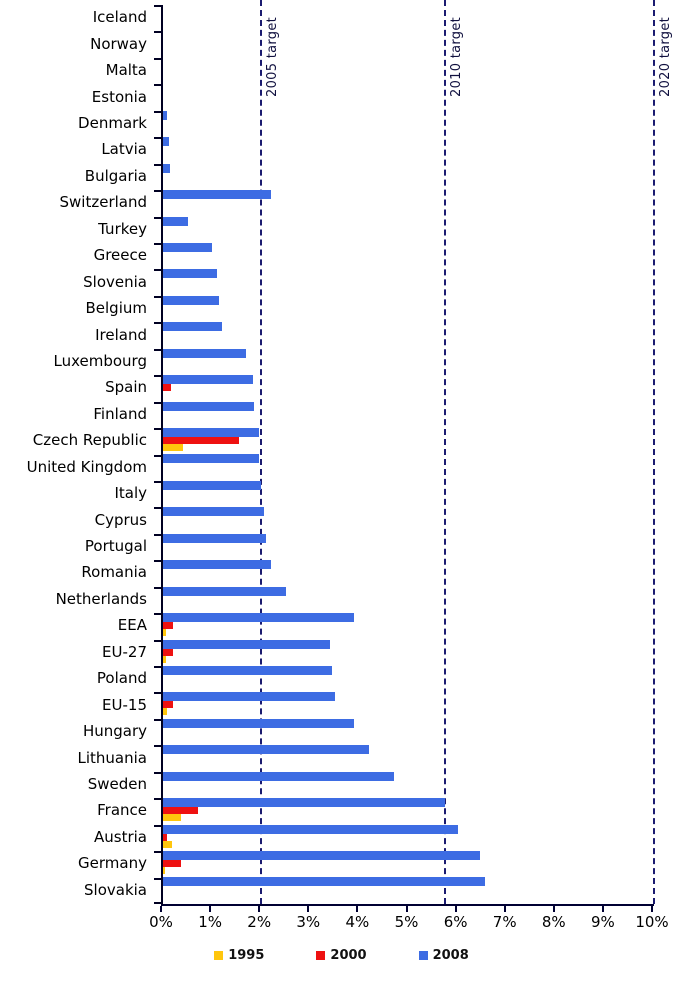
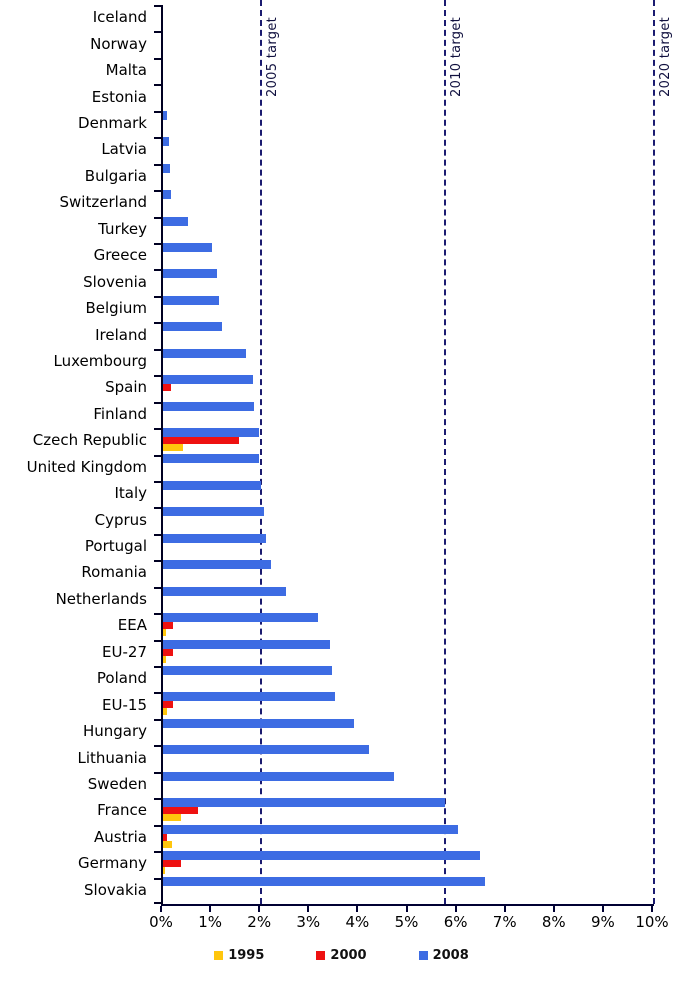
2008/Switzerland: 2.2% -> 0.2%
2008/EEA: 3.9% -> 3.1%
